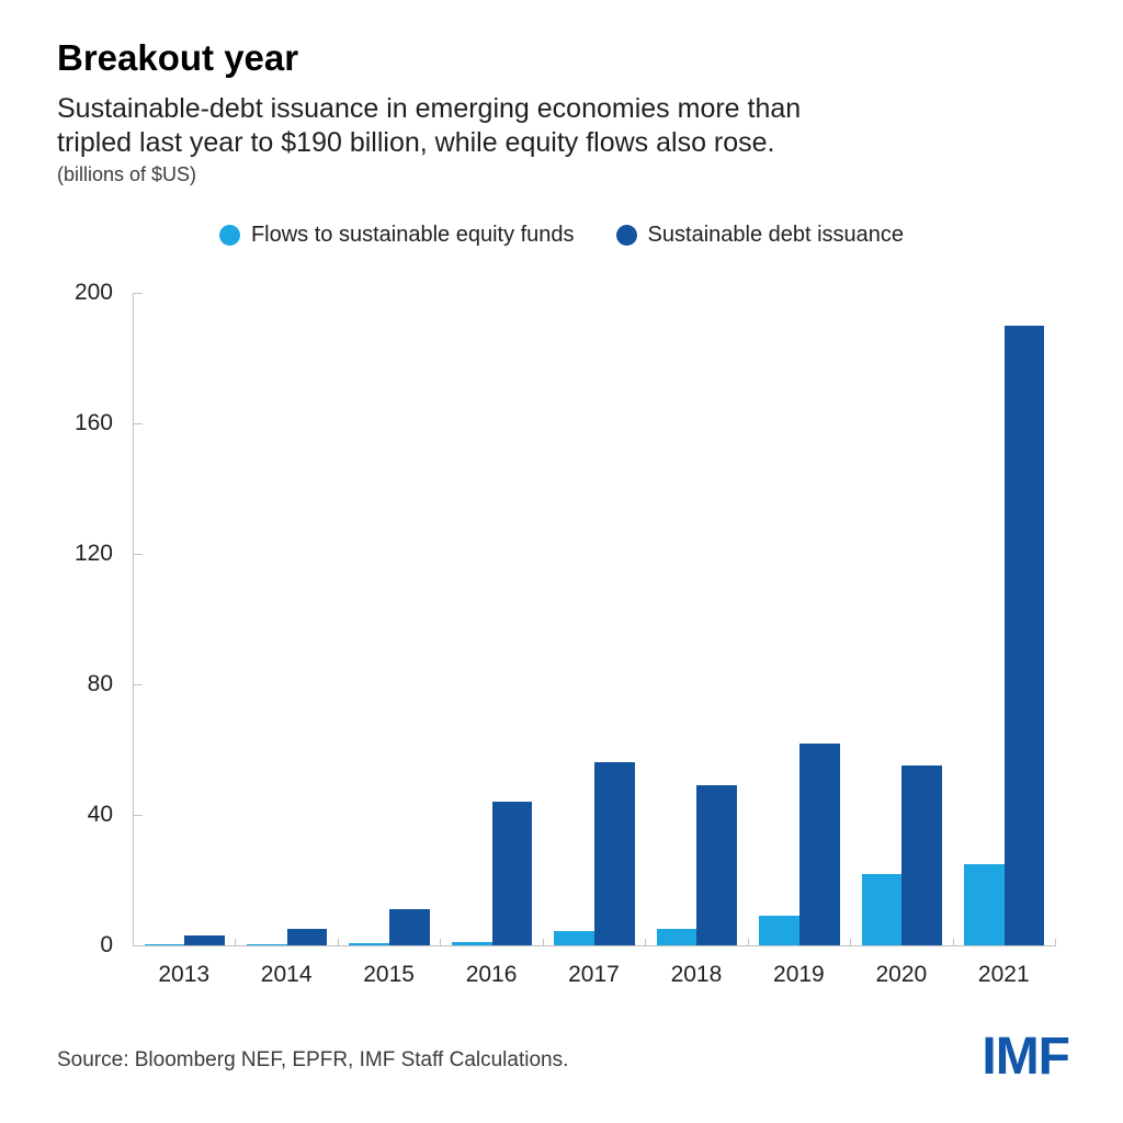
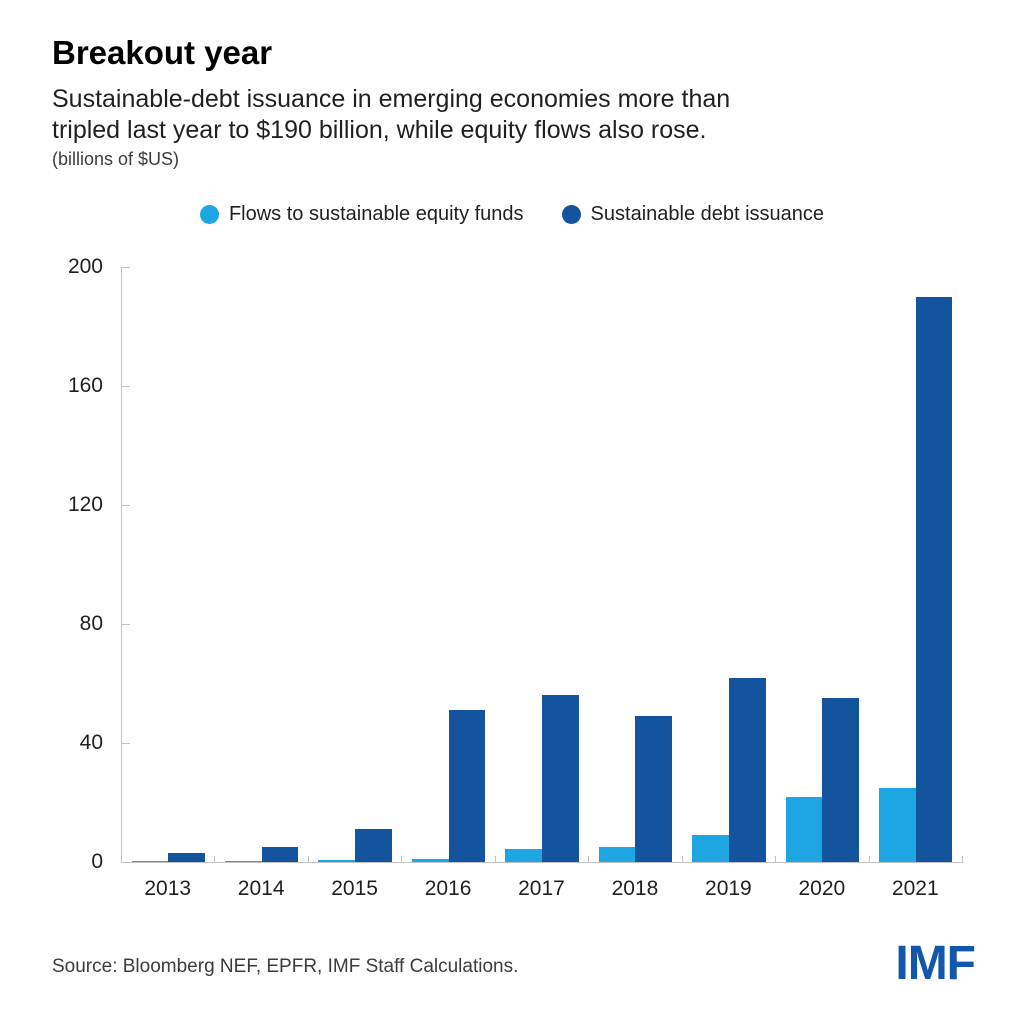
Sustainable debt issuance/2016: 44 -> 51
